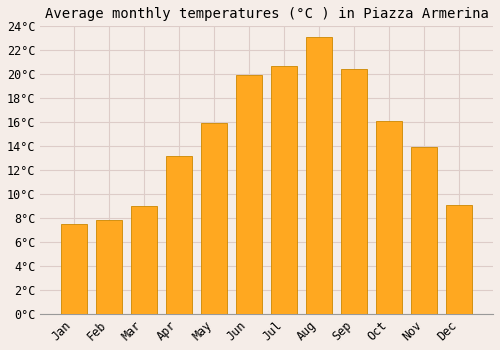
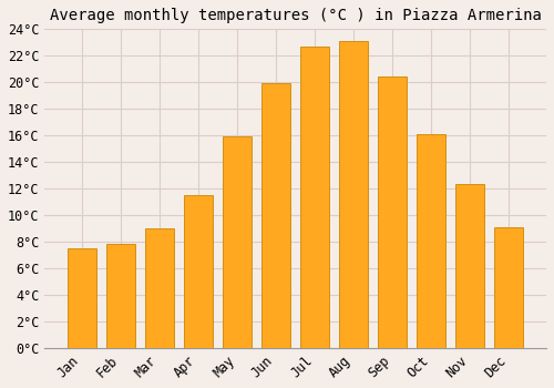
Apr: 13.2°C -> 11.5°C
Jul: 20.7°C -> 22.7°C
Nov: 13.9°C -> 12.3°C
